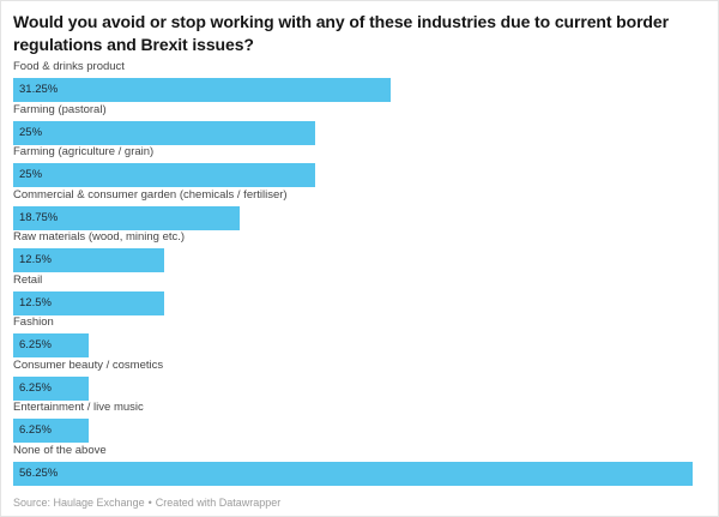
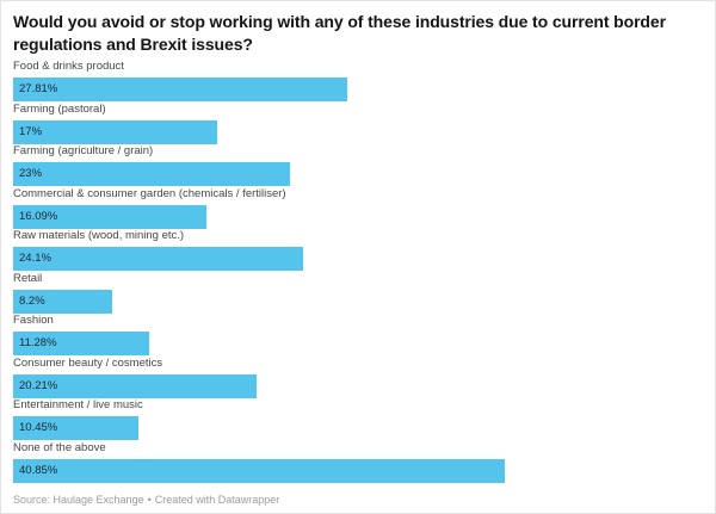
Food & drinks product: 31.25% -> 27.81%
Farming (pastoral): 25% -> 17%
Farming (agriculture / grain): 25% -> 23%
Commercial & consumer garden (chemicals / fertiliser): 18.75% -> 16.09%
Raw materials (wood, mining etc.): 12.5% -> 24.1%
Retail: 12.5% -> 8.2%
Fashion: 6.25% -> 11.28%
Consumer beauty / cosmetics: 6.25% -> 20.21%
Entertainment / live music: 6.25% -> 10.45%
None of the above: 56.25% -> 40.85%
